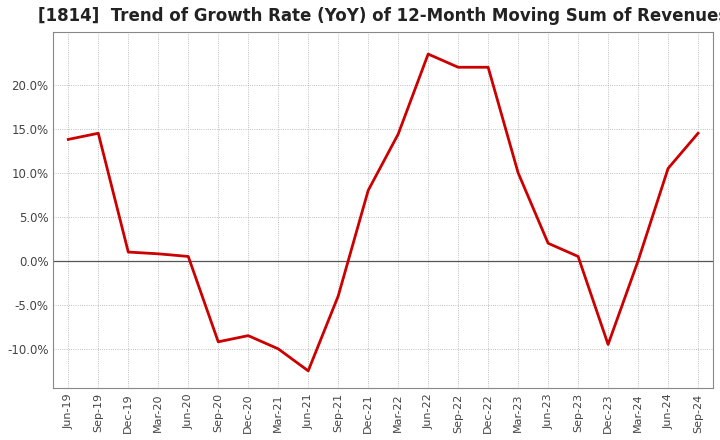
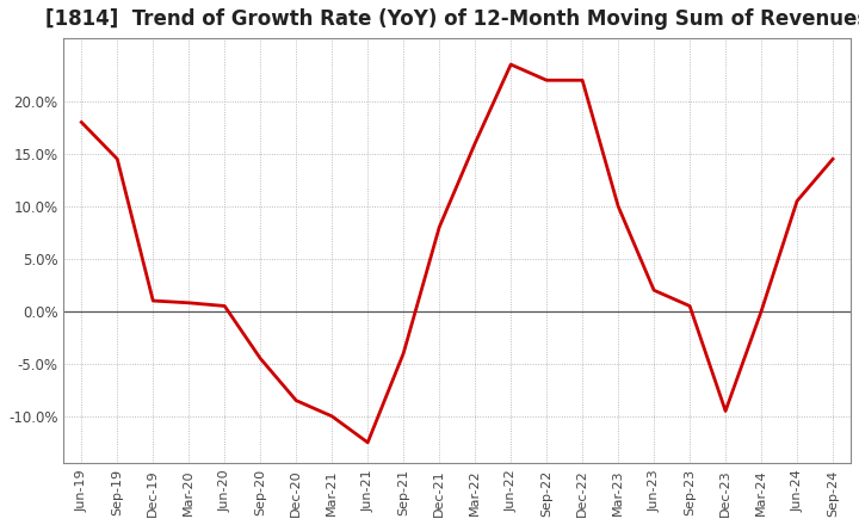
Jun-19: 13.8% -> 18.0%
Sep-20: -9.2% -> -4.5%
Mar-22: 14.4% -> 16.0%
